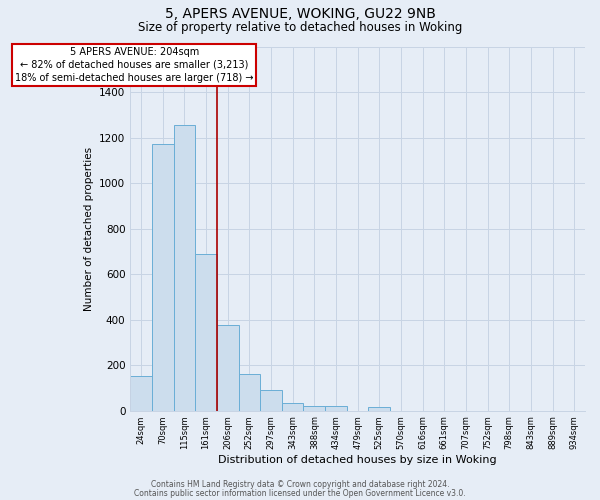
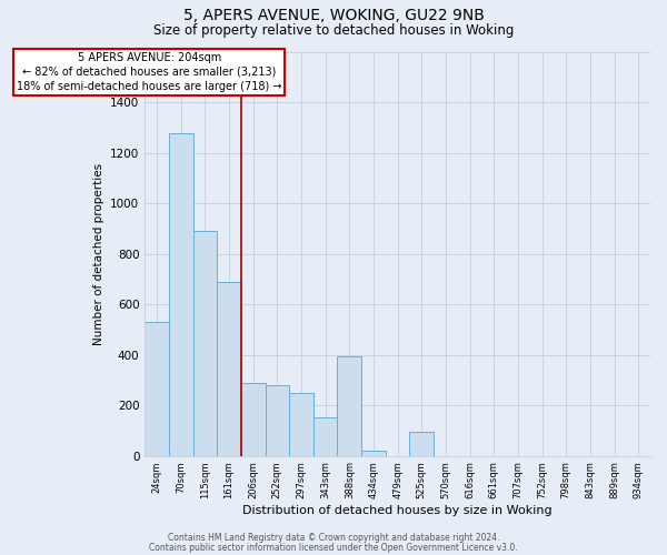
24sqm: 150 -> 530
70sqm: 1170 -> 1275
115sqm: 1255 -> 890
206sqm: 375 -> 290
252sqm: 160 -> 280
297sqm: 90 -> 250
343sqm: 35 -> 150
388sqm: 22 -> 395
525sqm: 15 -> 95
